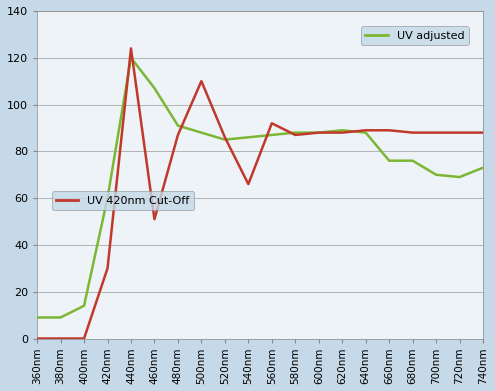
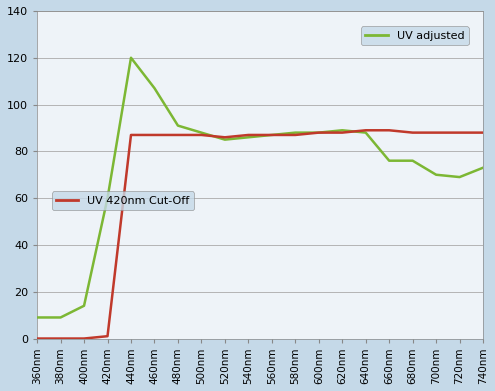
UV 420nm Cut-Off/420nm: 30 -> 1
UV 420nm Cut-Off/440nm: 124 -> 87
UV 420nm Cut-Off/460nm: 51 -> 87
UV 420nm Cut-Off/500nm: 110 -> 87
UV 420nm Cut-Off/540nm: 66 -> 87
UV 420nm Cut-Off/560nm: 92 -> 87
